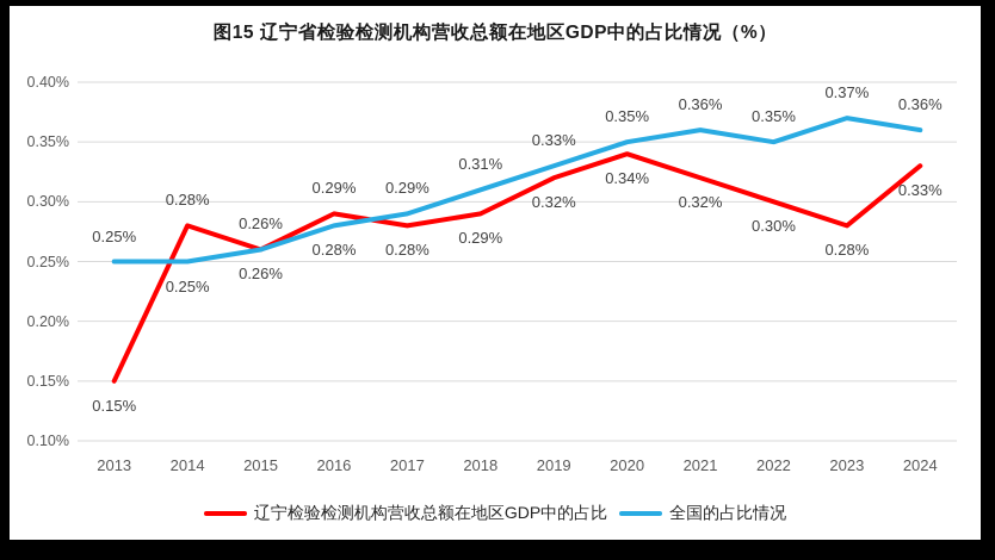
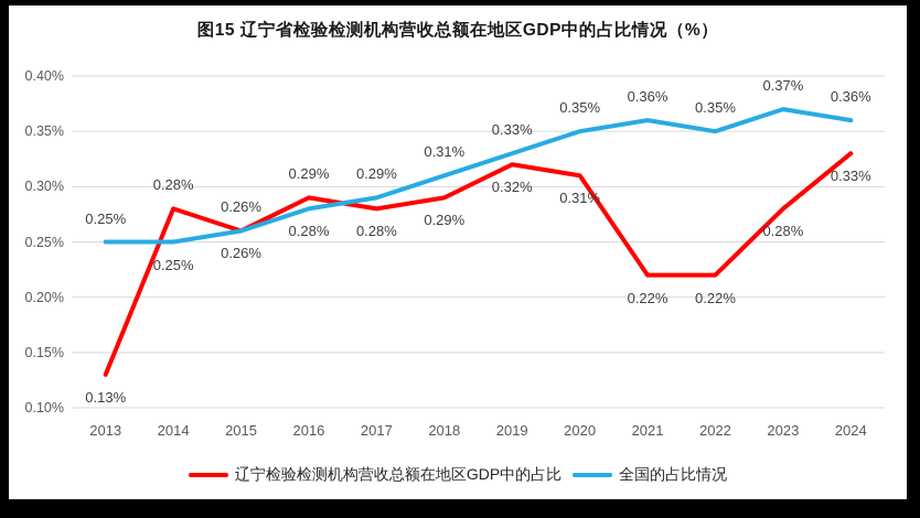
辽宁检验检测机构营收总额在地区GDP中的占比/2013: 0.15% -> 0.13%
辽宁检验检测机构营收总额在地区GDP中的占比/2020: 0.34% -> 0.31%
辽宁检验检测机构营收总额在地区GDP中的占比/2021: 0.32% -> 0.22%
辽宁检验检测机构营收总额在地区GDP中的占比/2022: 0.30% -> 0.22%
